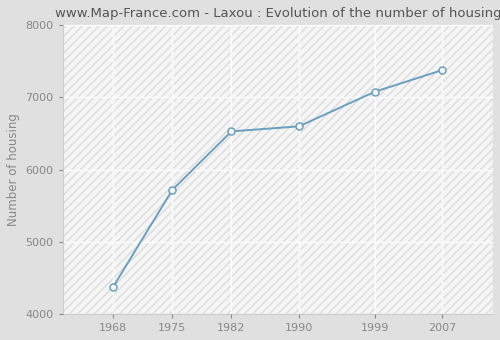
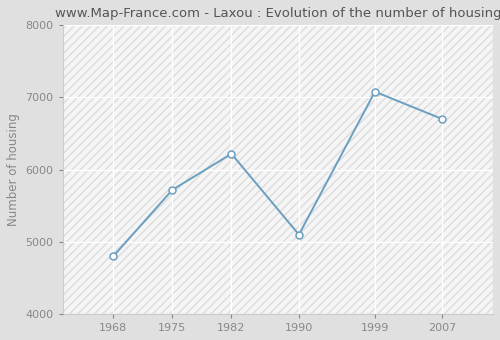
1968: 4380 -> 4800
1982: 6530 -> 6220
1990: 6600 -> 5100
2007: 7380 -> 6700
